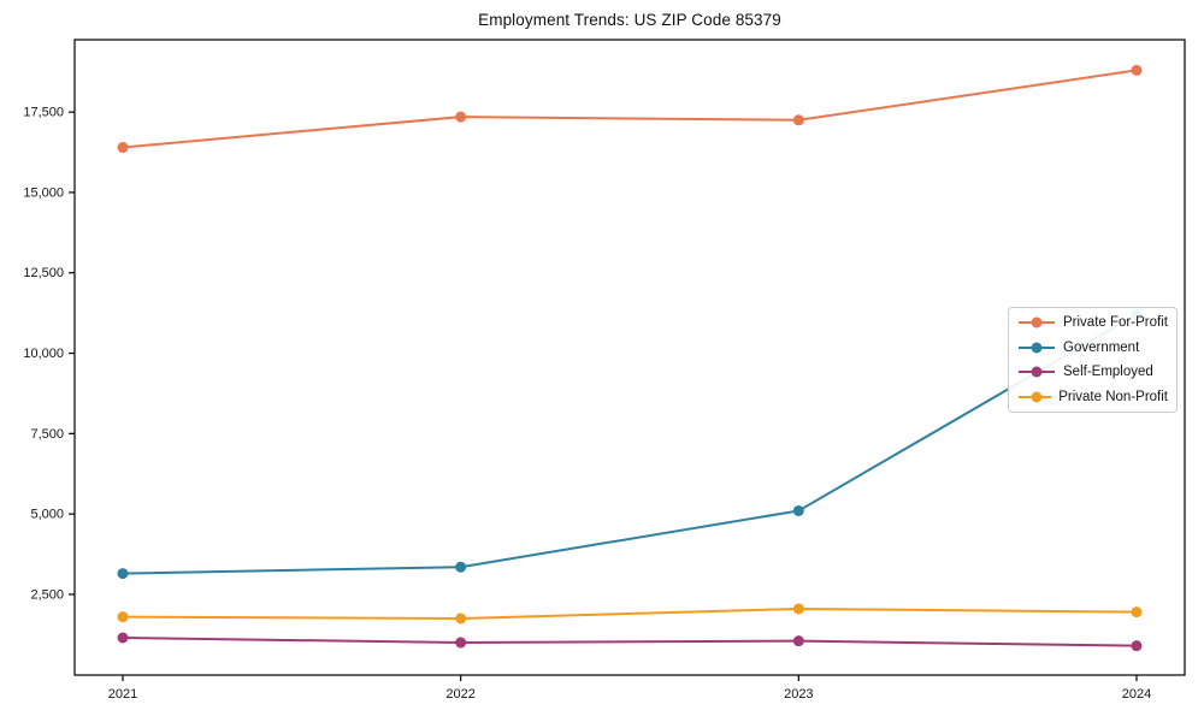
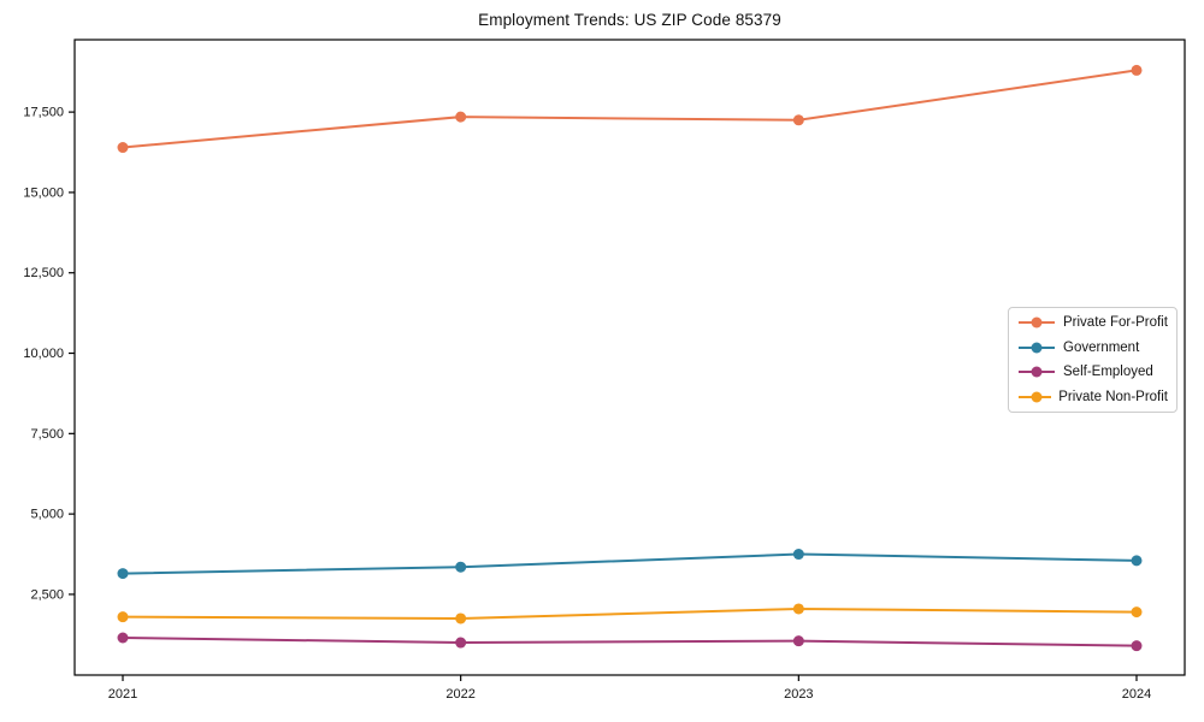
Government/2023: 5100 -> 3800
Government/2024: 11200 -> 3600
